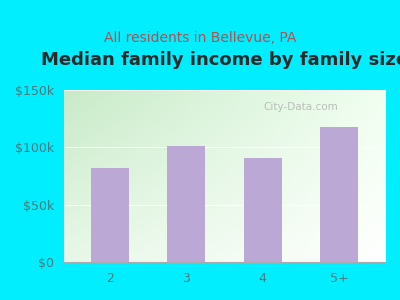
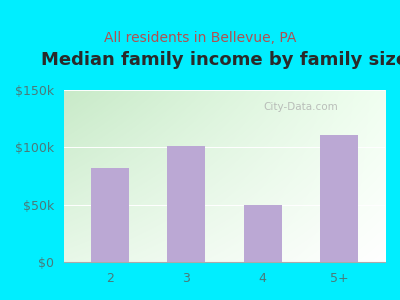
4: $91k -> $50k
5+: $118k -> $111k
